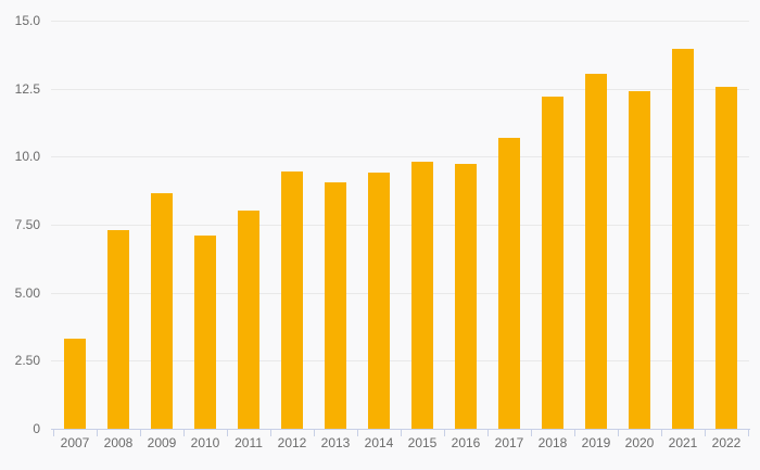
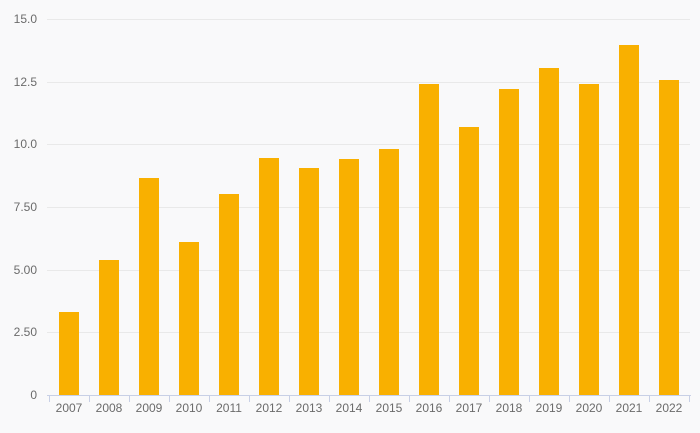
2008: 7.3 -> 5.4
2010: 7.1 -> 6.1
2016: 9.8 -> 12.4
